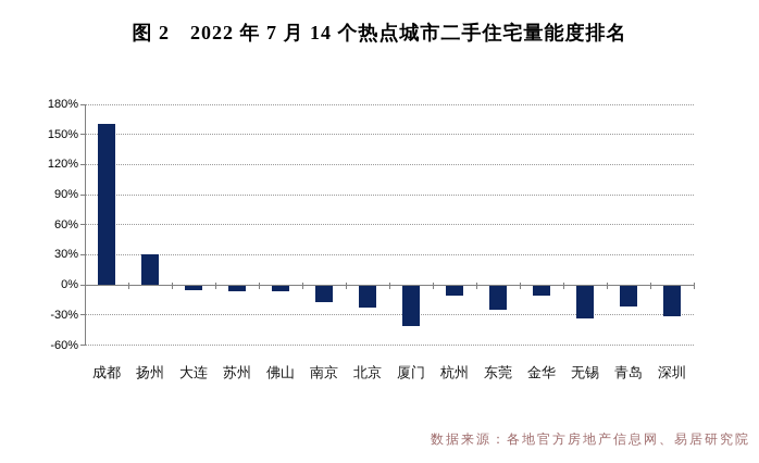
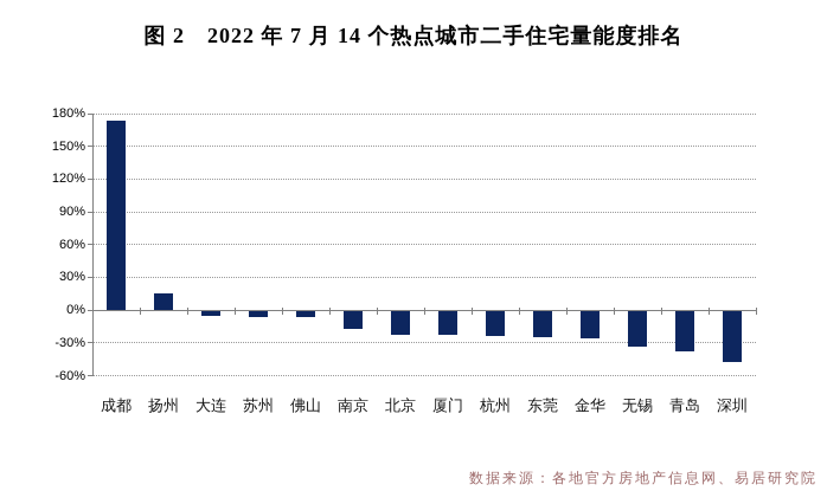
成都: 160% -> 170%
扬州: 30% -> 20%
厦门: -40% -> -20%
杭州: -10% -> -20%
金华: -10% -> -20%
青岛: -20% -> -40%
深圳: -30% -> -50%
